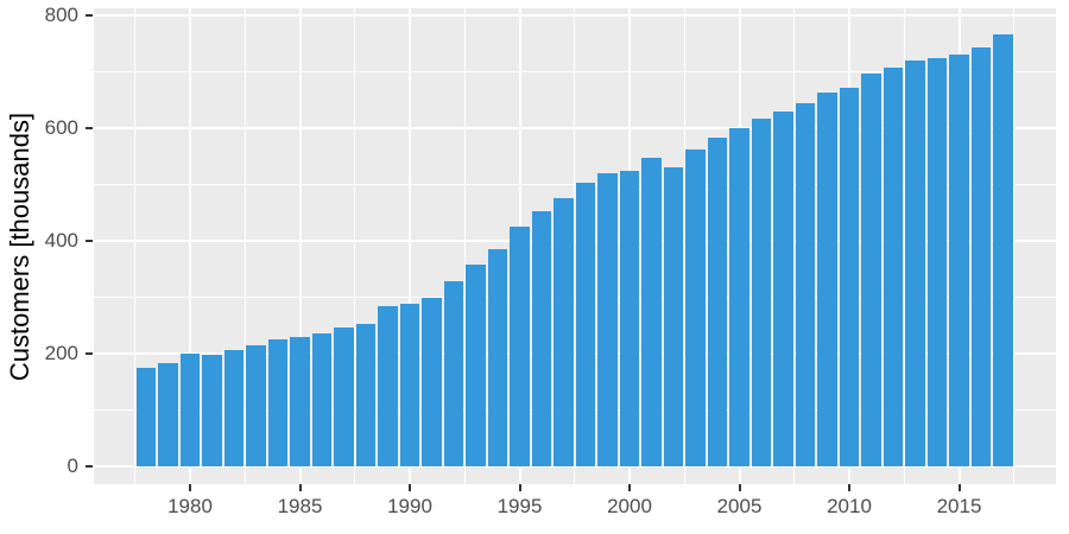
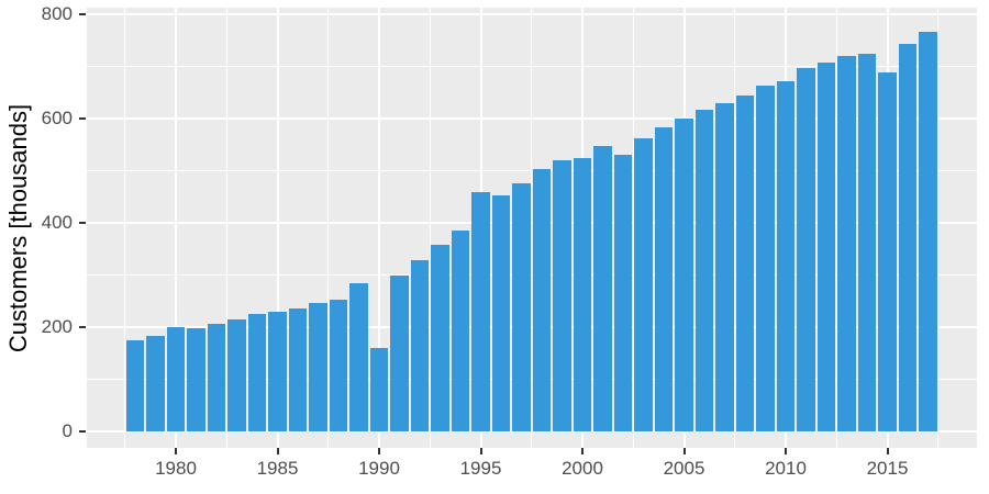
1990: 290 -> 160
1995: 420 -> 460
2015: 730 -> 690
